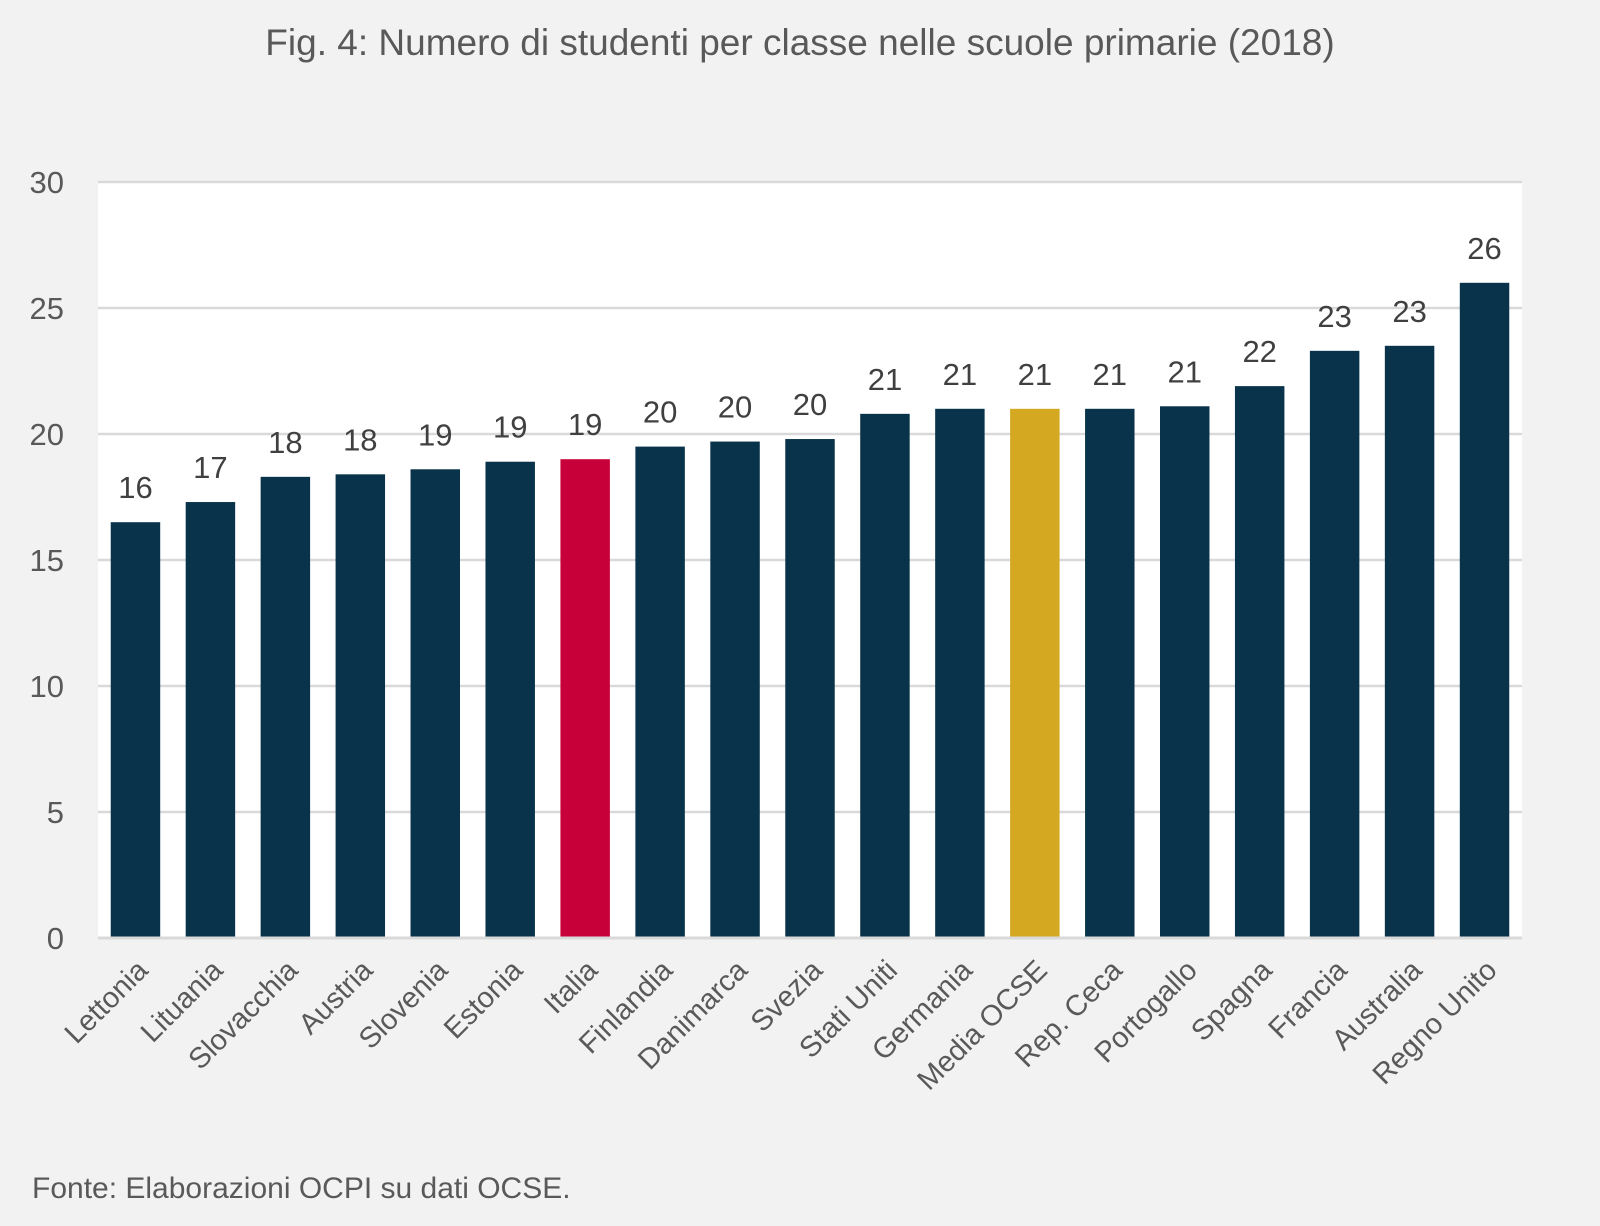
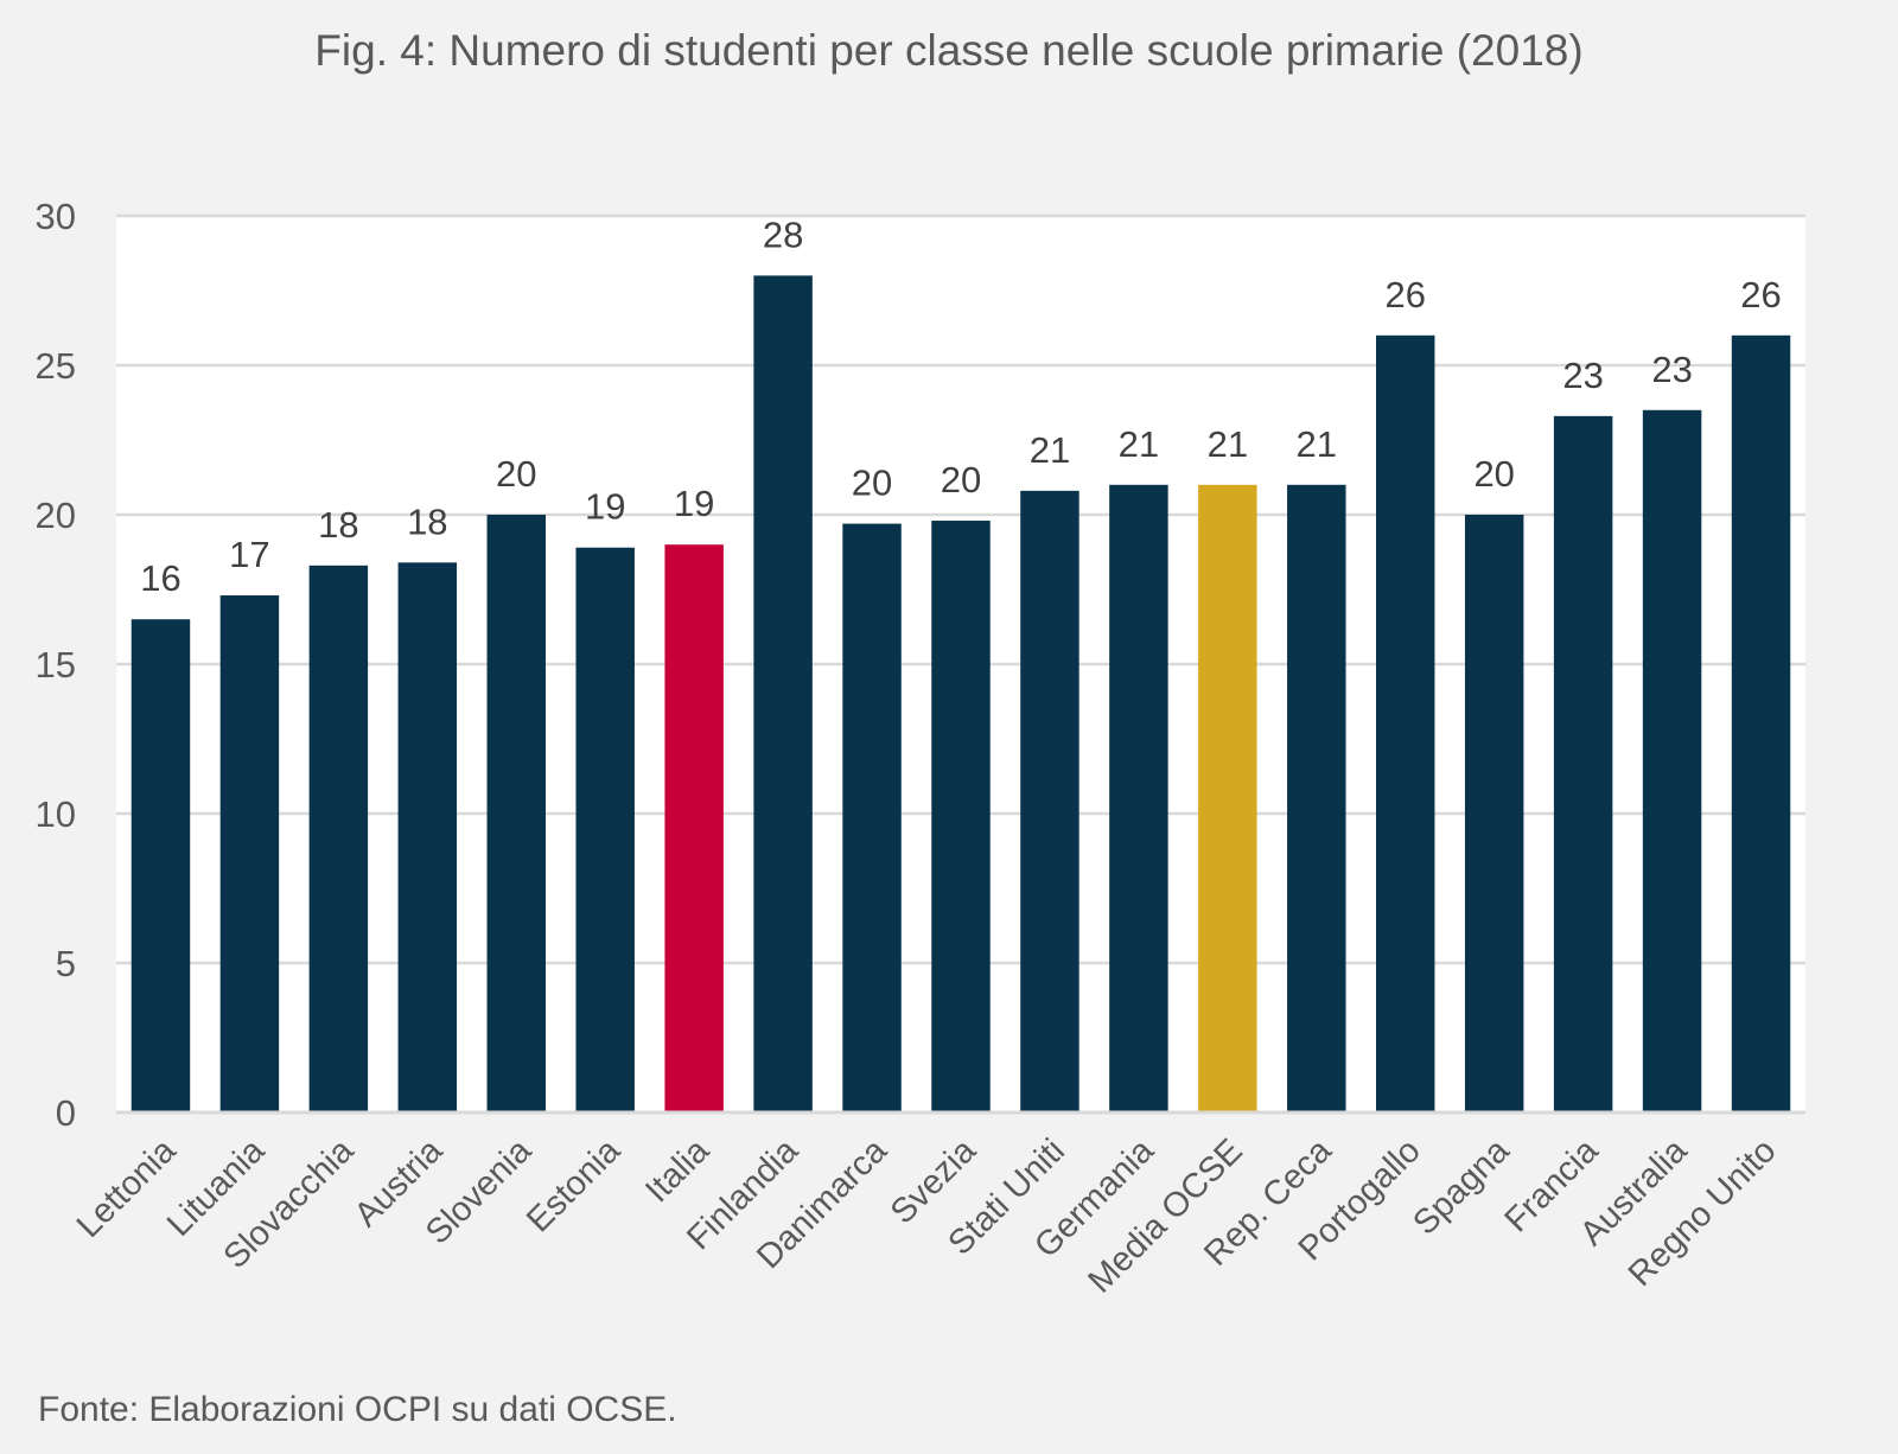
Slovenia: 19 -> 20
Finlandia: 20 -> 28
Portogallo: 21 -> 26
Spagna: 22 -> 20
